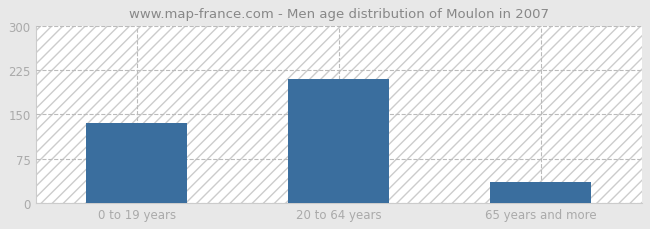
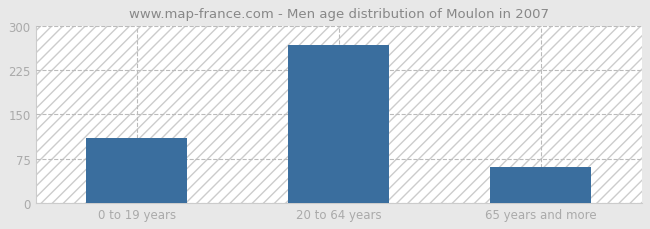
0 to 19 years: 136 -> 110
20 to 64 years: 210 -> 268
65 years and more: 36 -> 60
